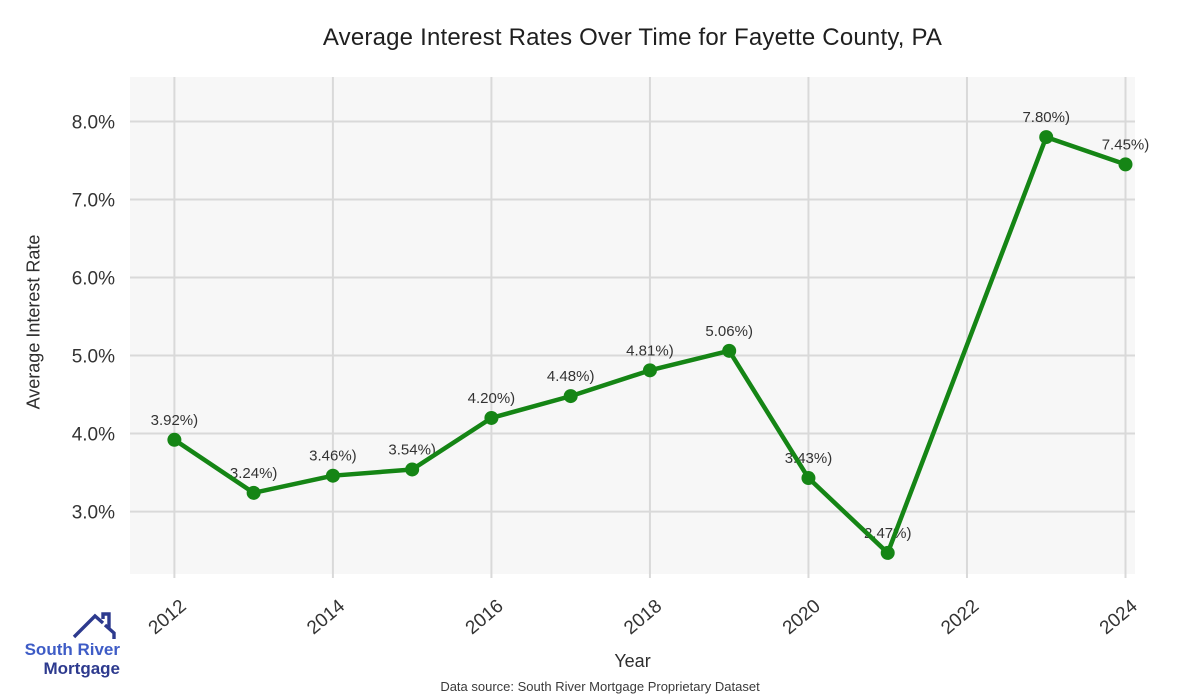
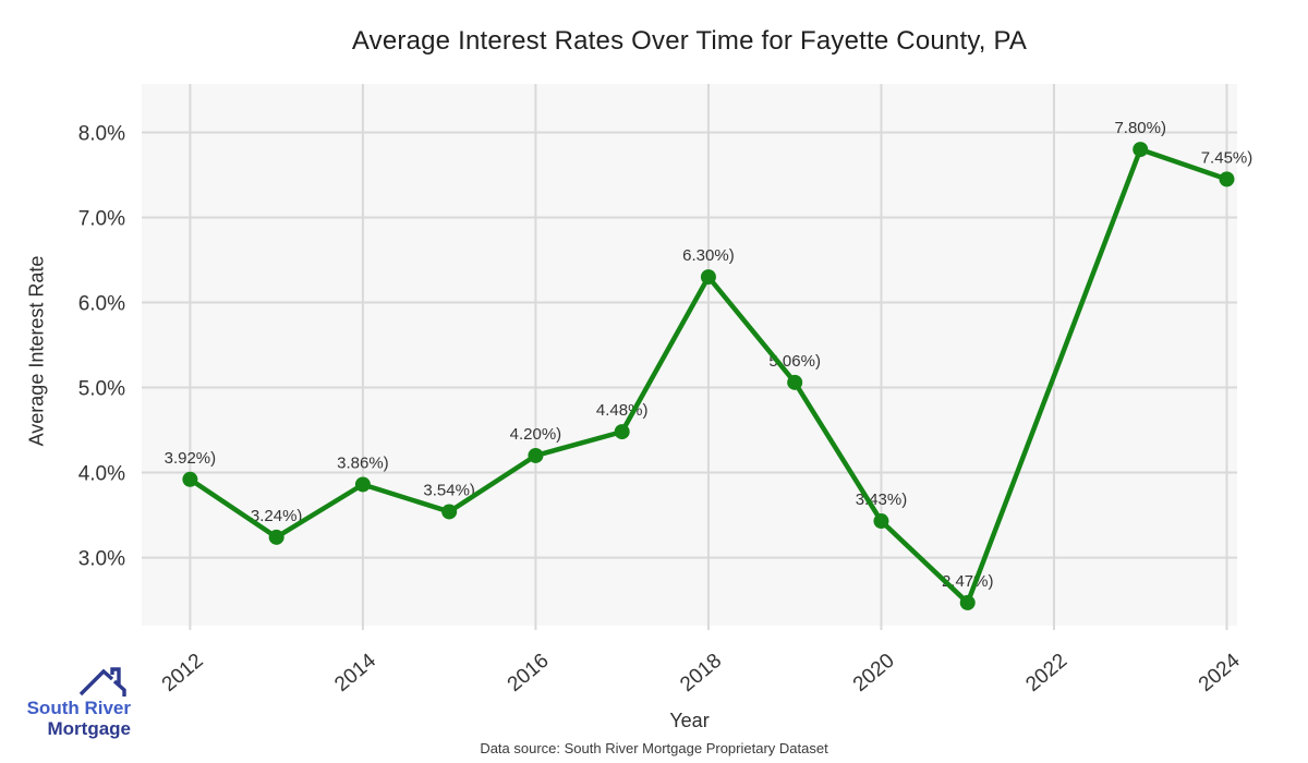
2014: 3.46% -> 3.86%
2018: 4.81% -> 6.30%
